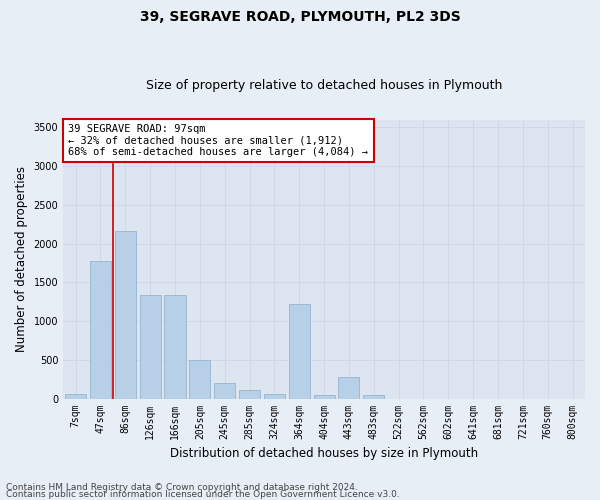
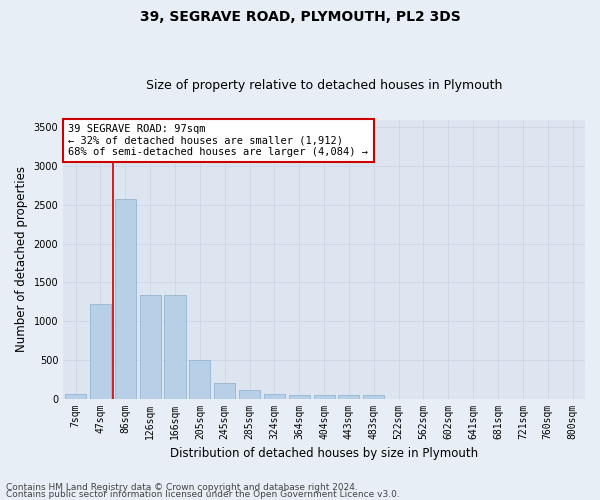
47sqm: 1780 -> 1220
86sqm: 2160 -> 2580
364sqm: 1220 -> 50
443sqm: 280 -> 50
